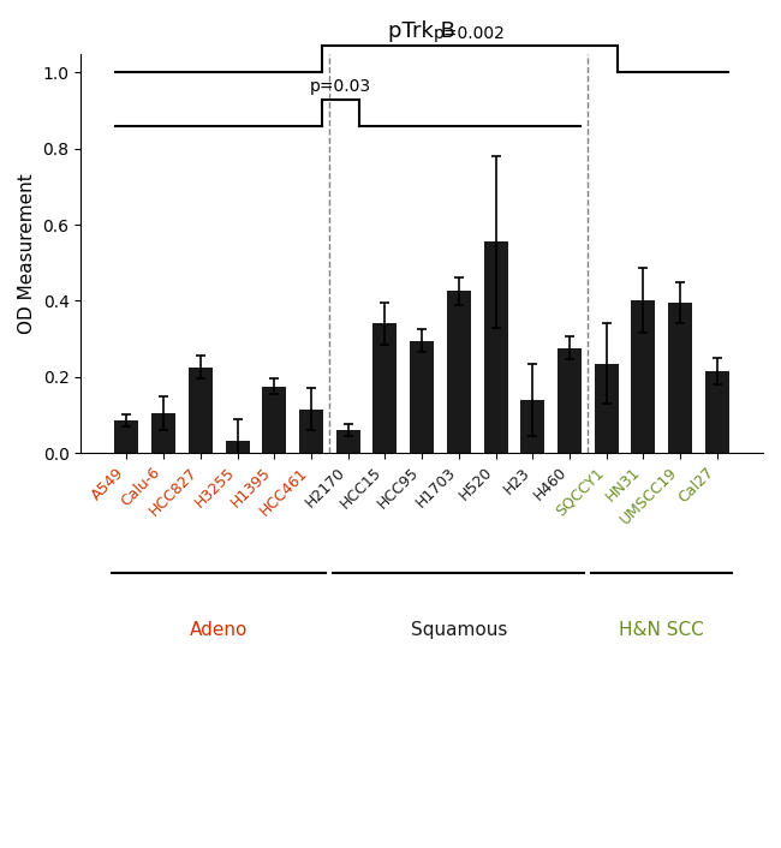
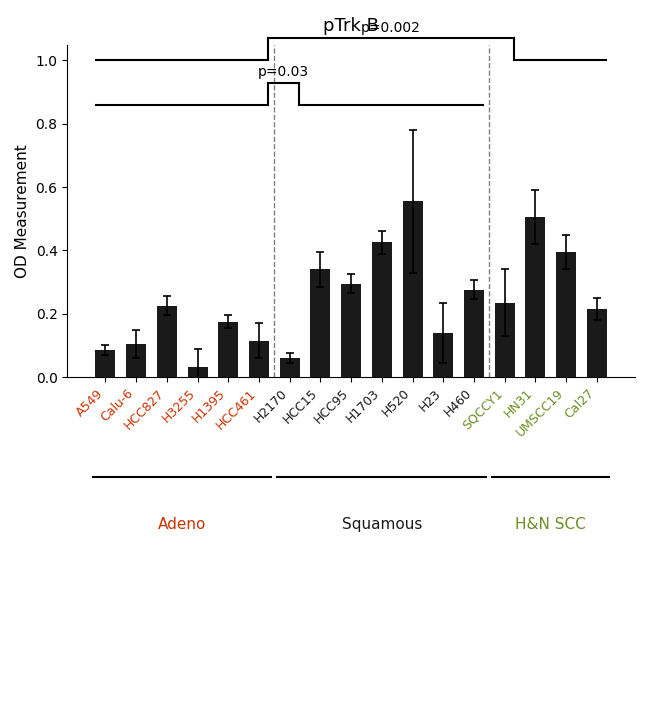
HN31: 0.400 -> 0.505
